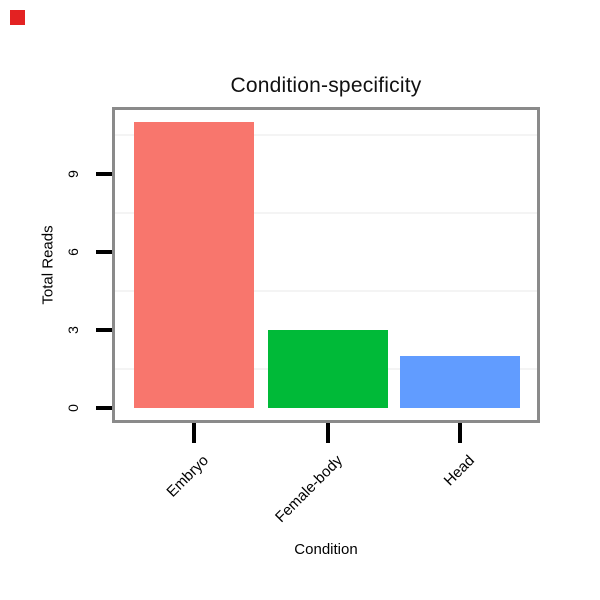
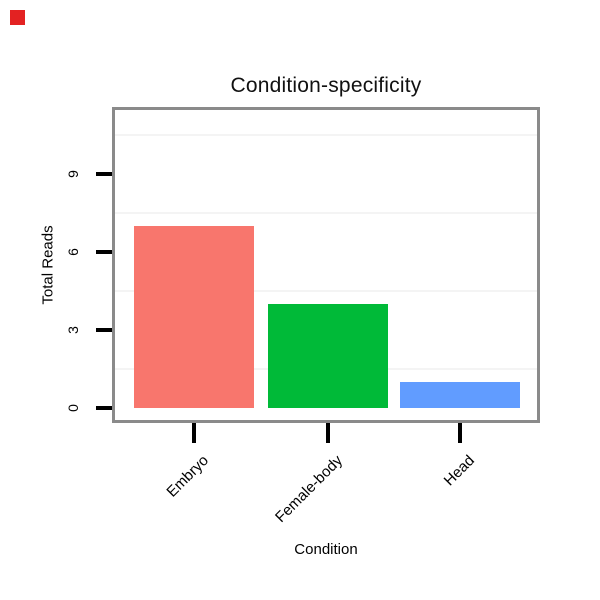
Embryo: 11 -> 7
Female-body: 3 -> 4
Head: 2 -> 1
